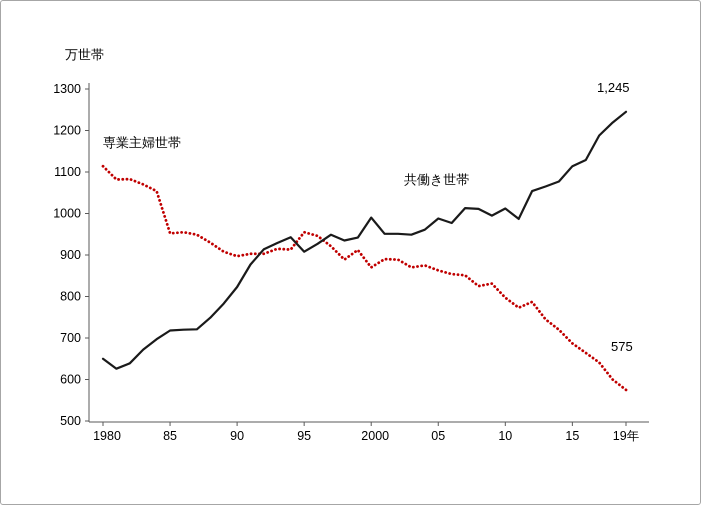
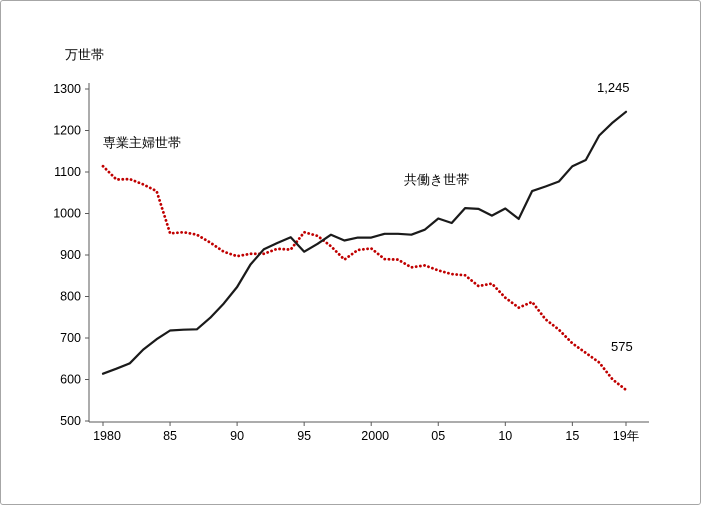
共働き世帯/1980: 650 -> 610
専業主婦世帯/2000: 870 -> 920
共働き世帯/2000: 990 -> 940
